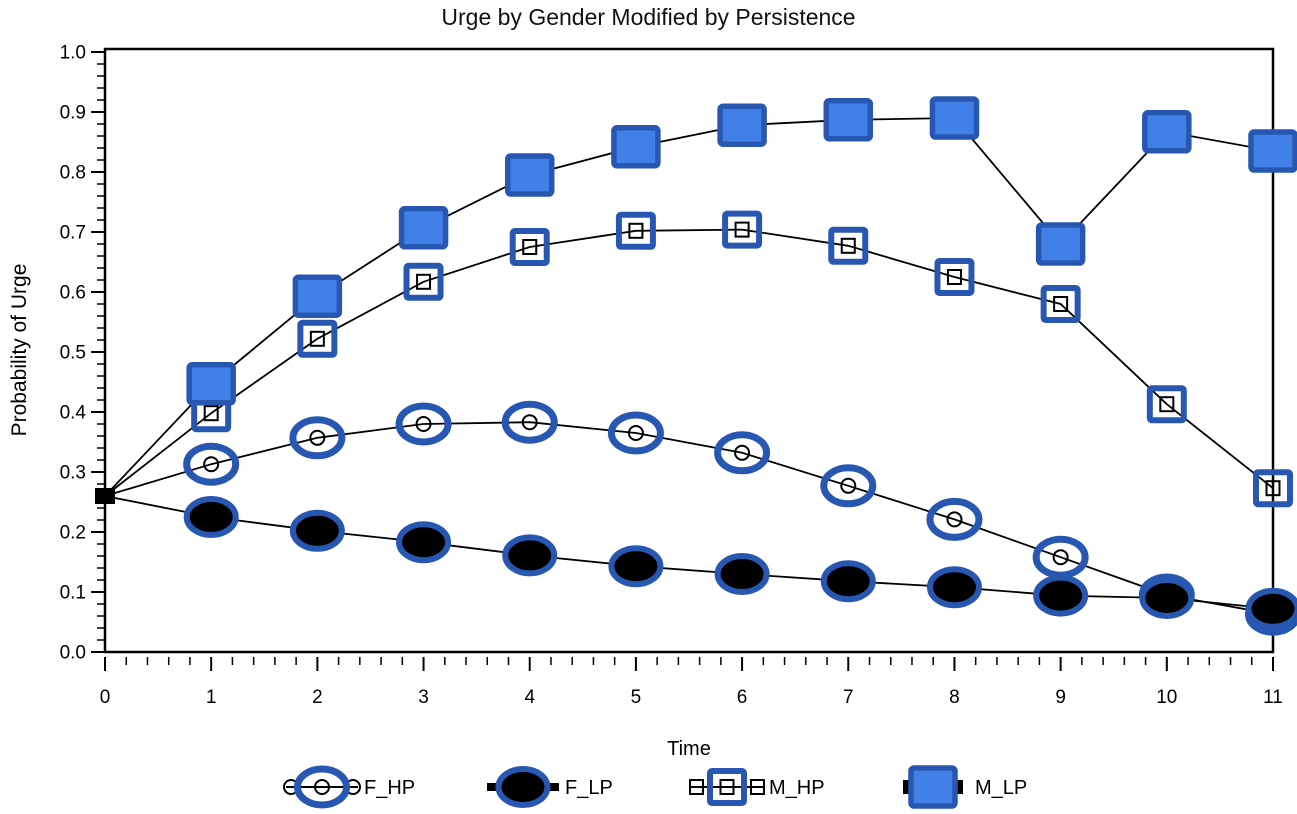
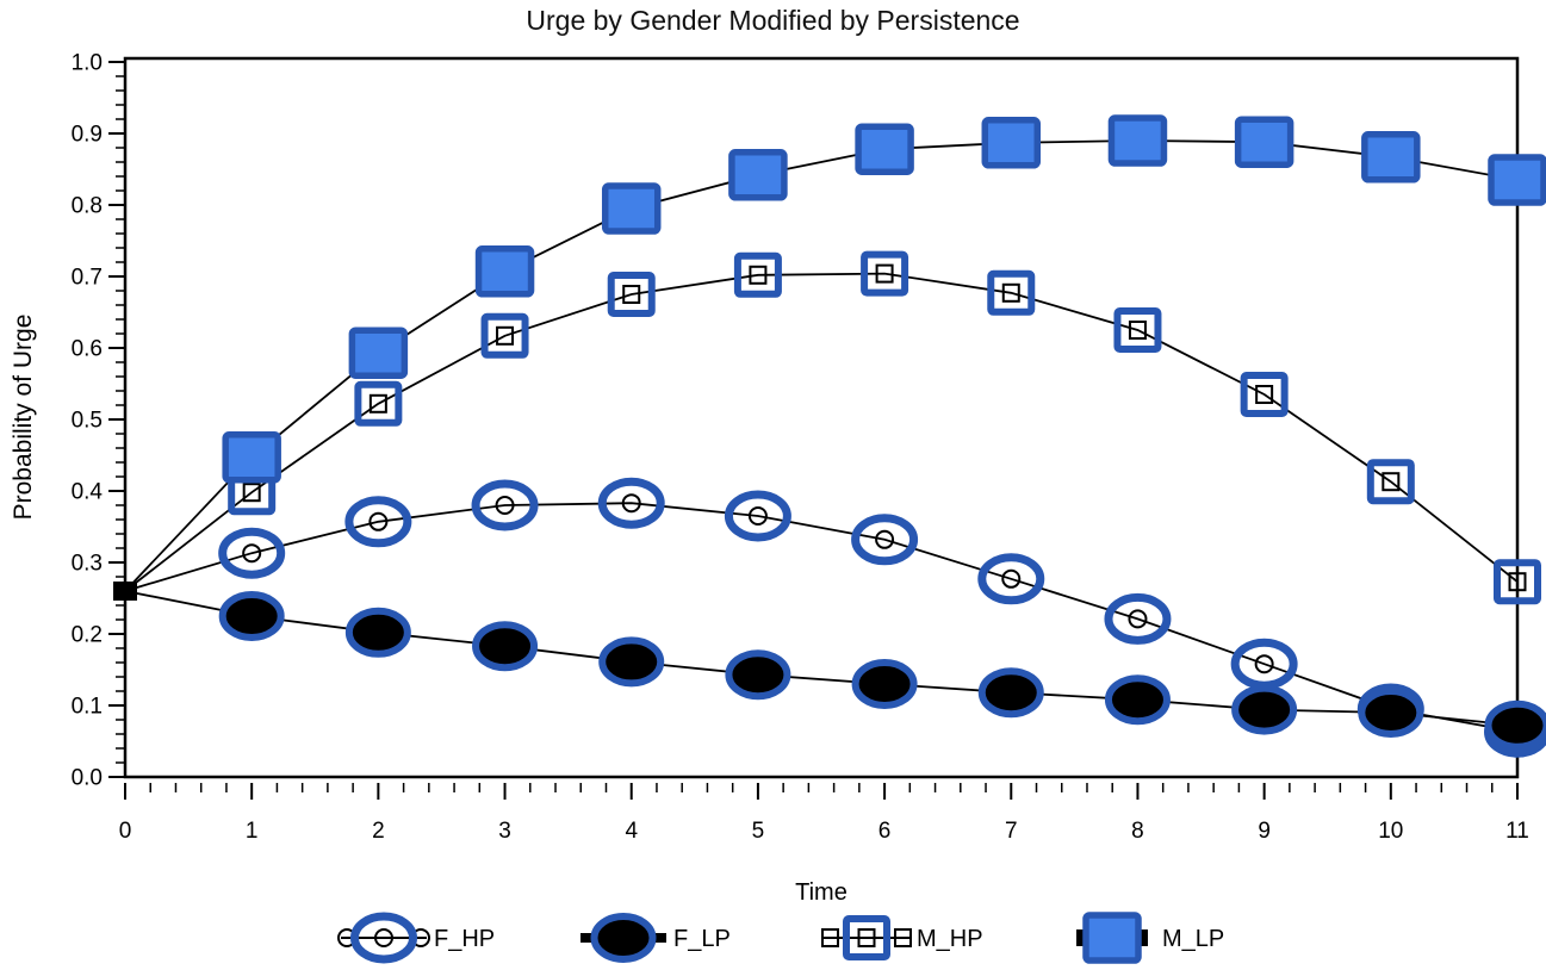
M_HP/9: 0.58 -> 0.54
M_LP/9: 0.68 -> 0.89
